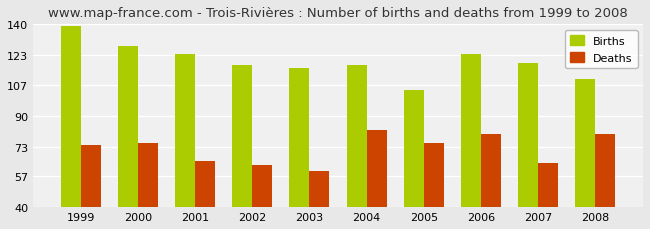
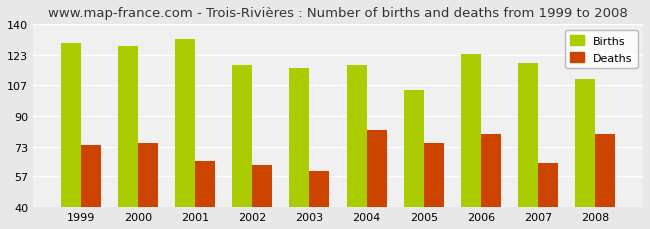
Births/1999: 139 -> 130
Births/2001: 124 -> 132
